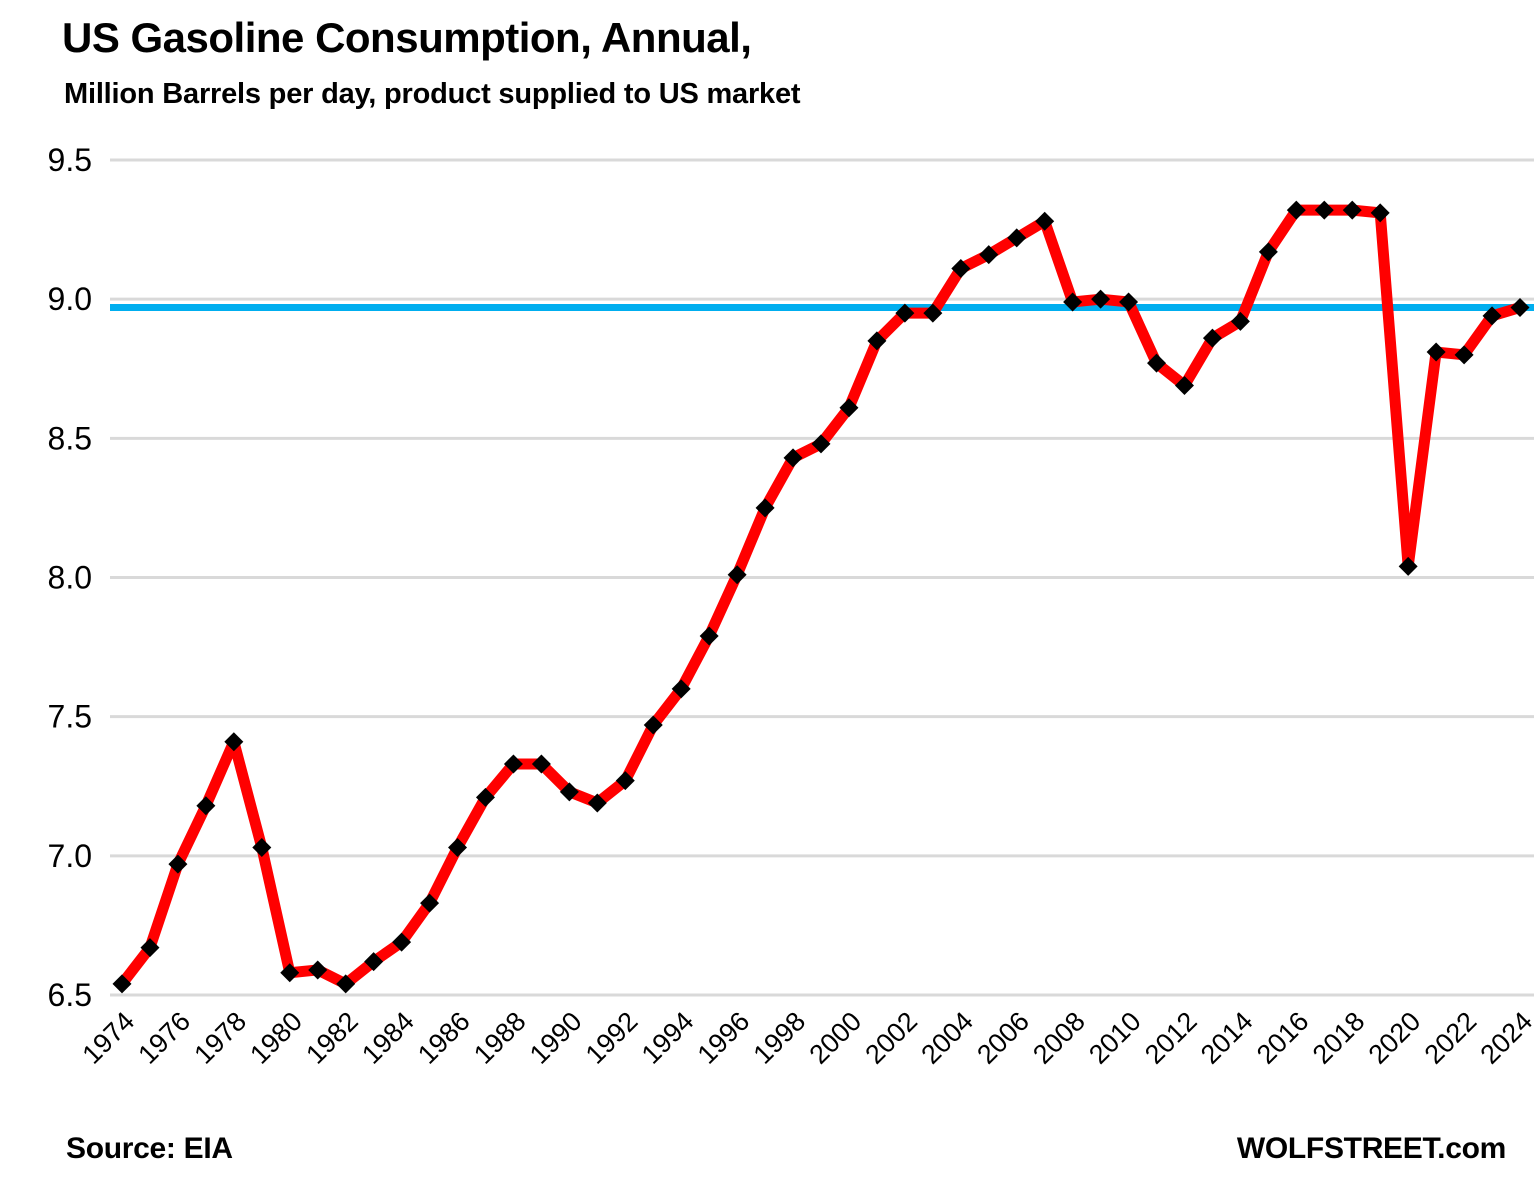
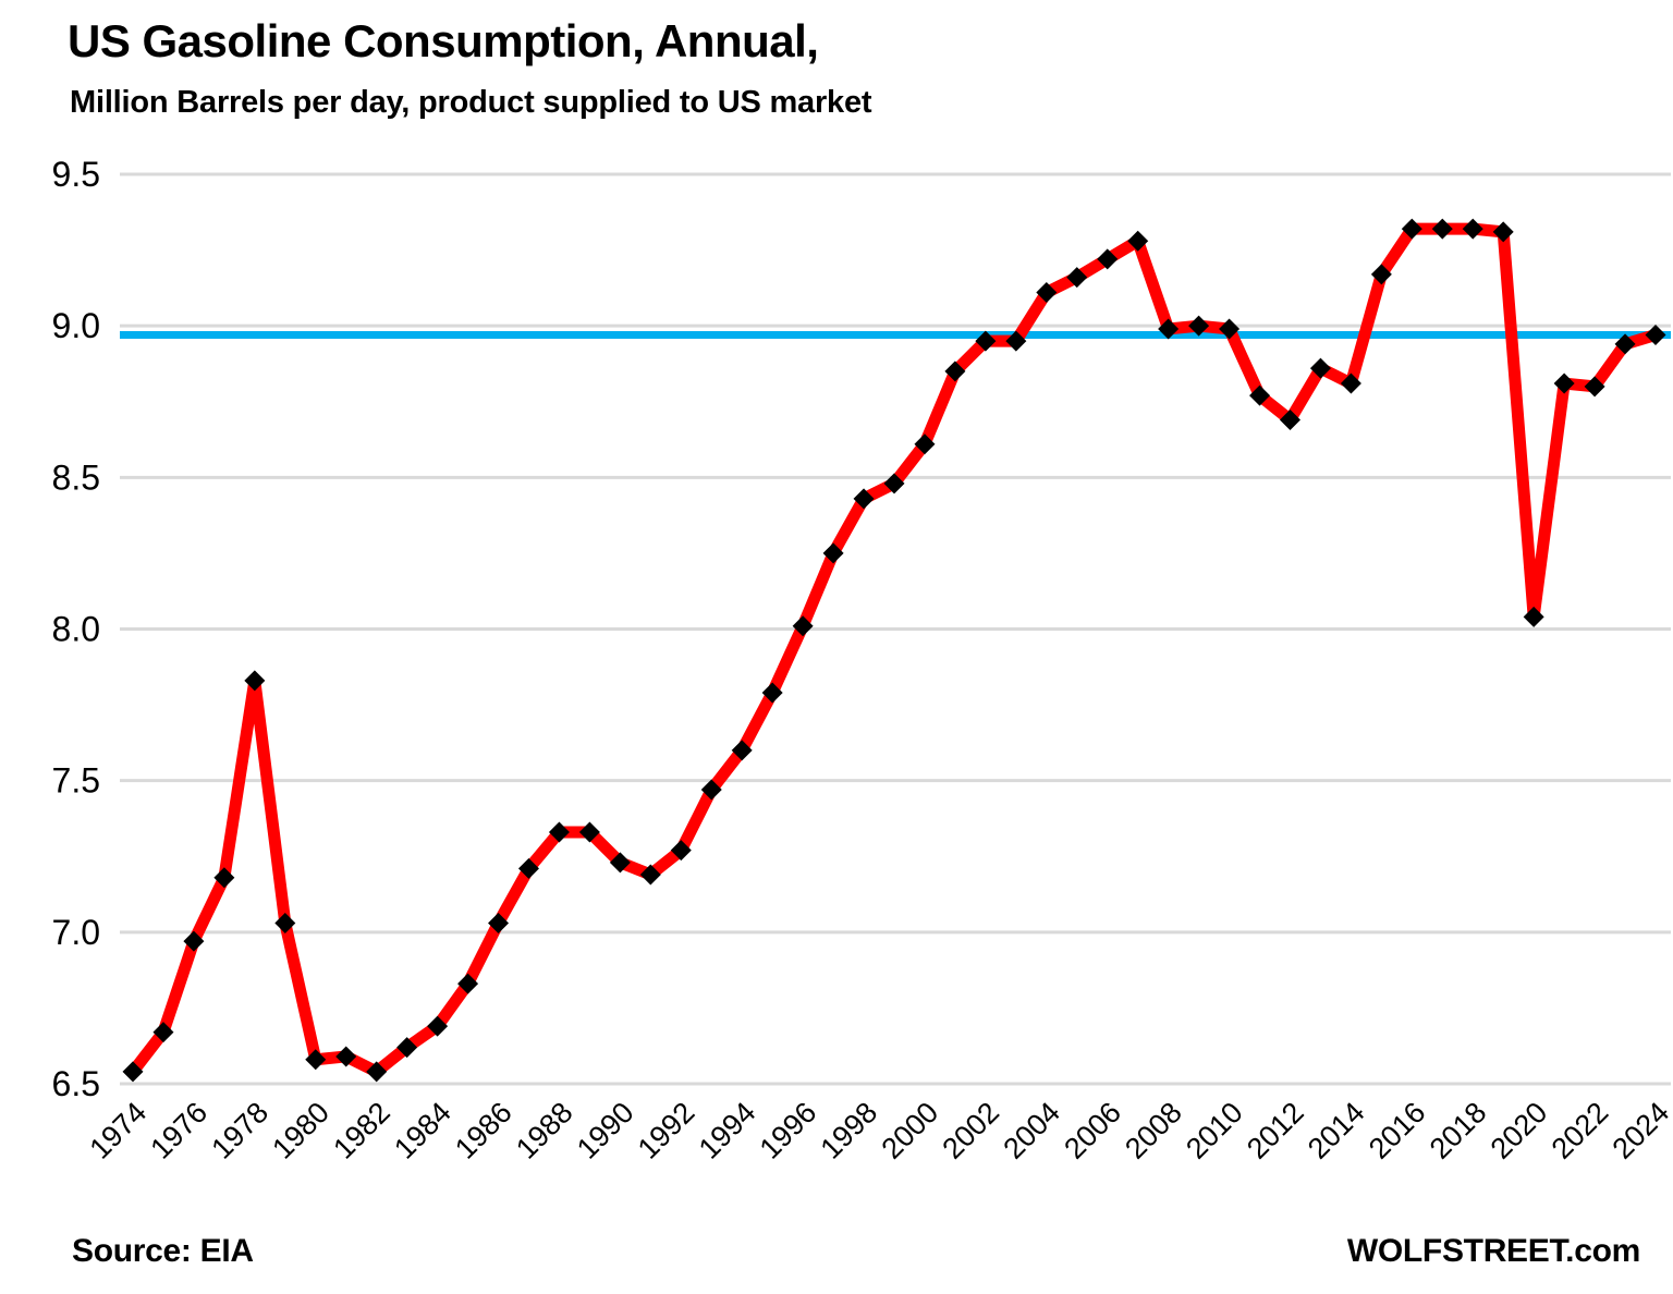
1978: 7.41 -> 7.83
2014: 8.92 -> 8.81
